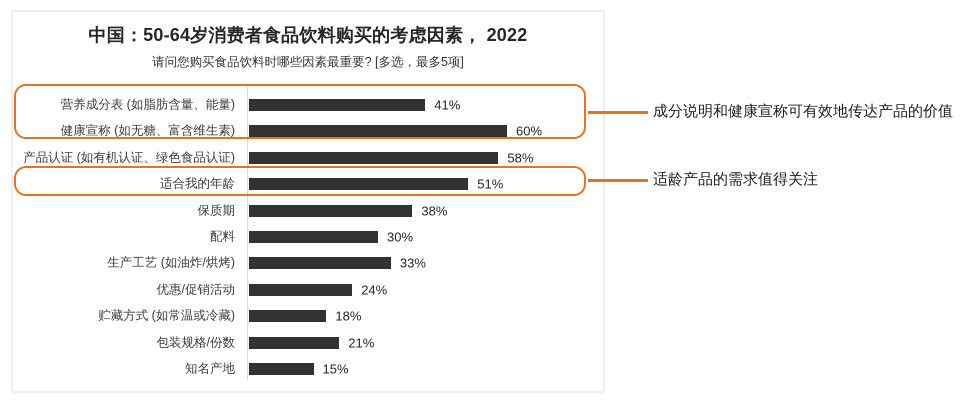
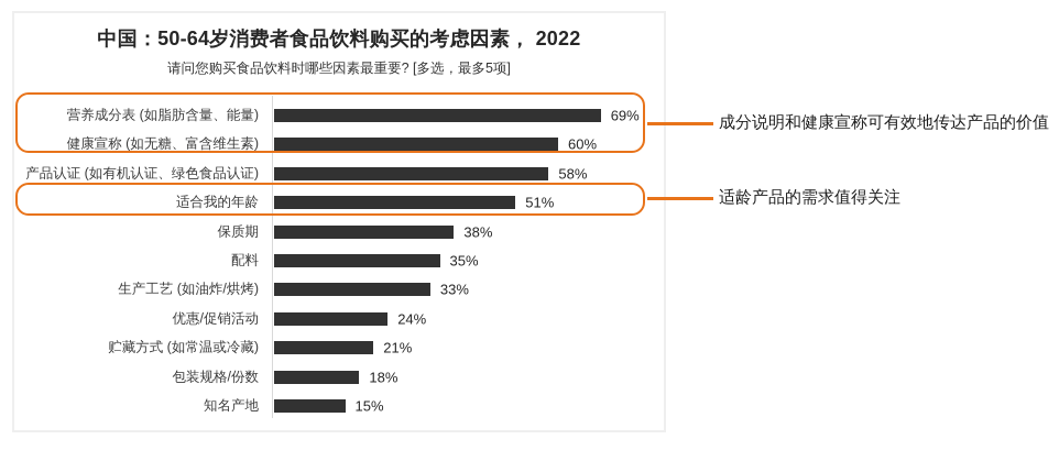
营养成分表 (如脂肪含量、能量): 41% -> 69%
配料: 30% -> 35%
贮藏方式 (如常温或冷藏): 18% -> 21%
包装规格/份数: 21% -> 18%
